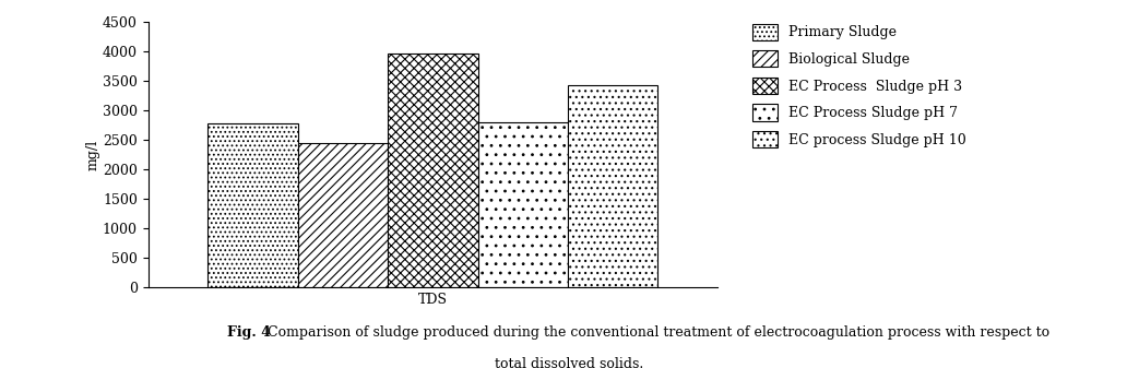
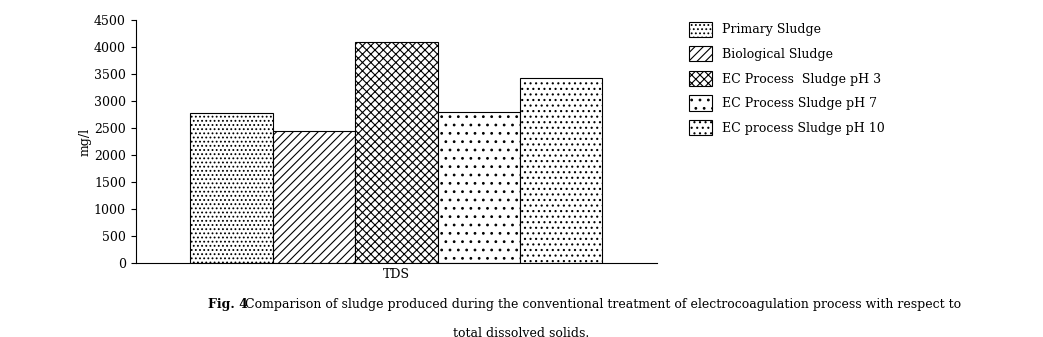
TDS: 3960 -> 4100
